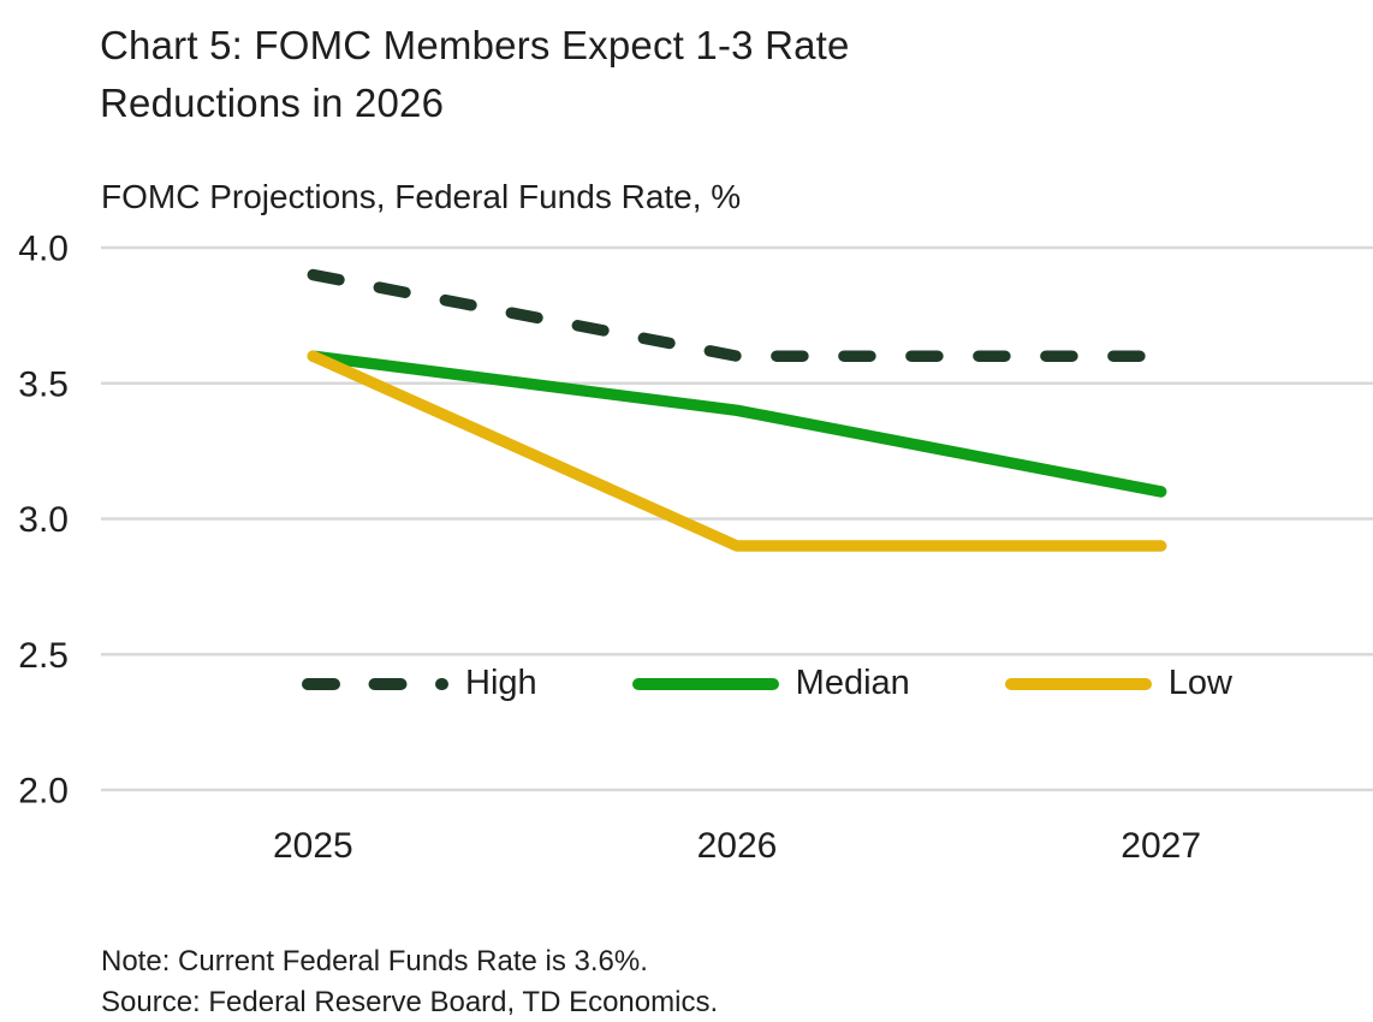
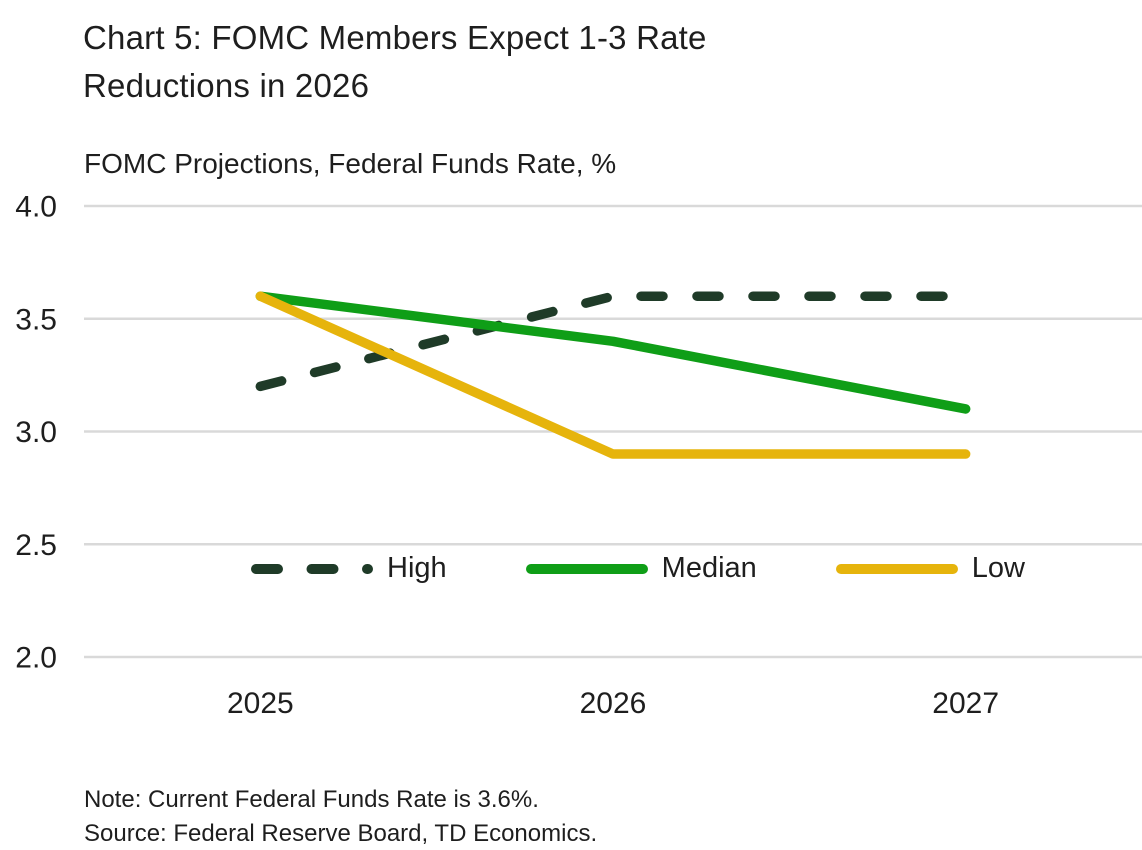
High/2025: 3.9 -> 3.2
